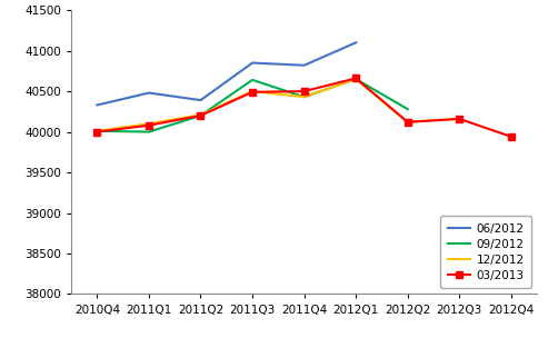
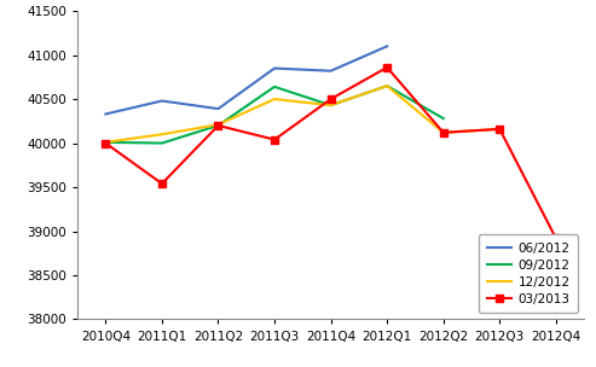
03/2013/2011Q1: 40080 -> 39540
03/2013/2011Q3: 40490 -> 40040
03/2013/2012Q1: 40660 -> 40860
03/2013/2012Q4: 39940 -> 38920
